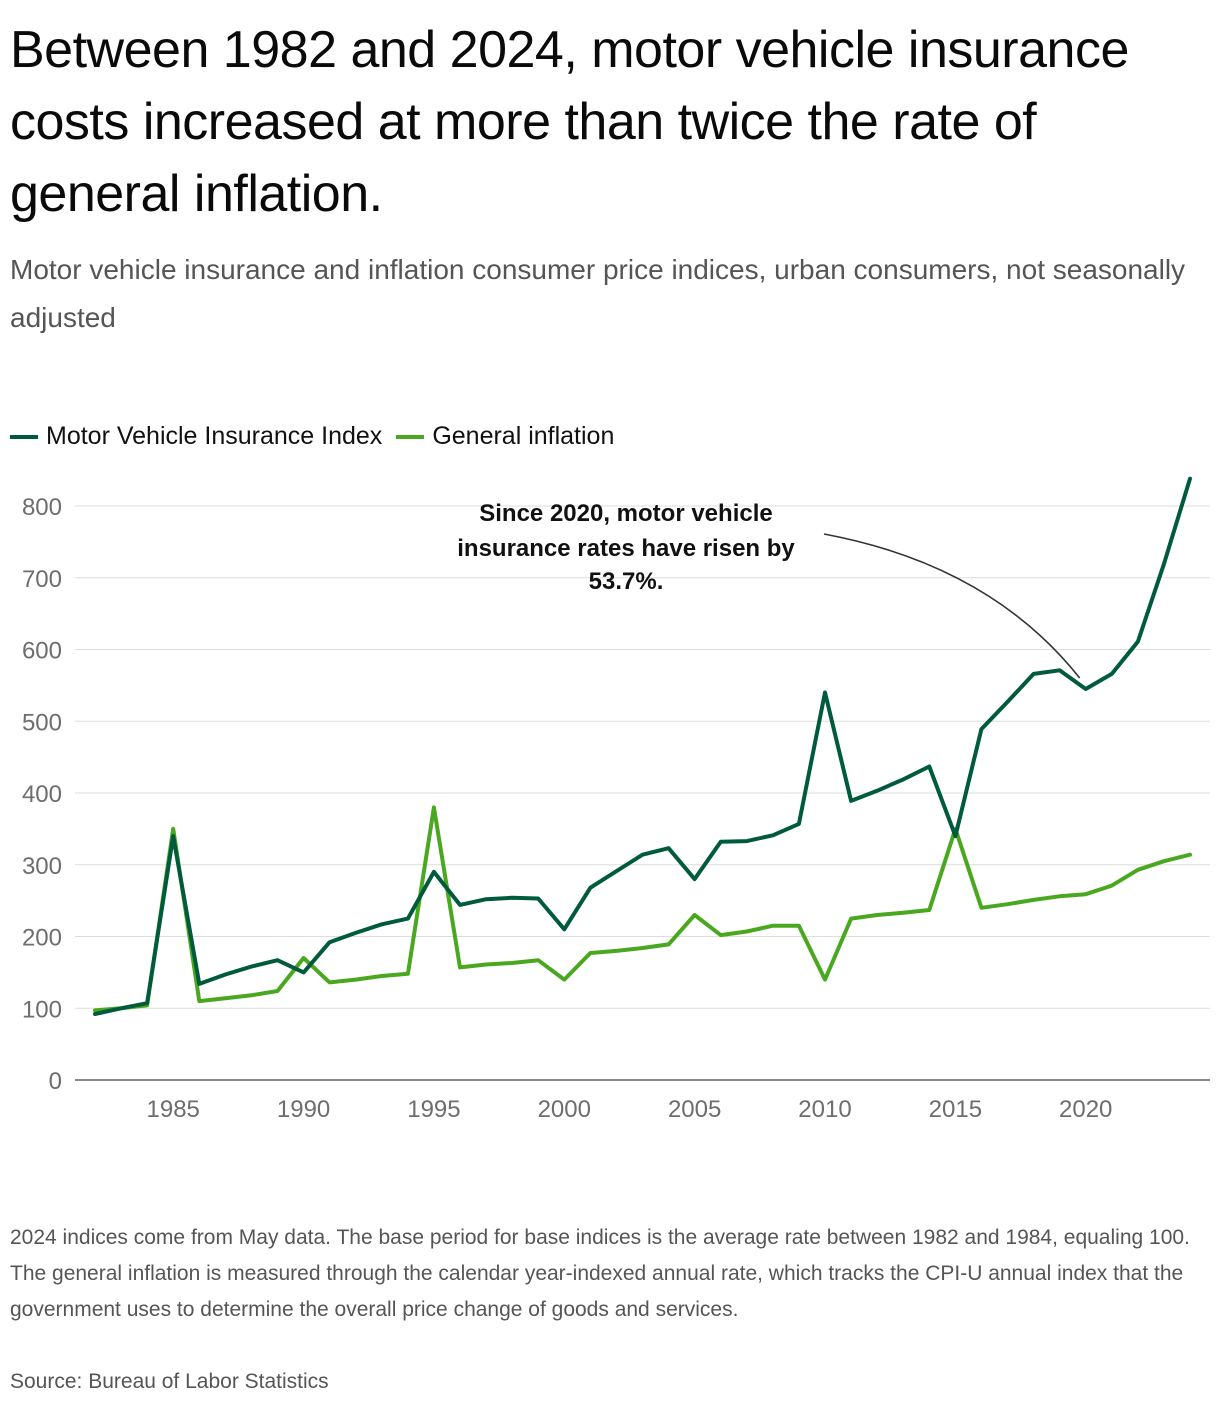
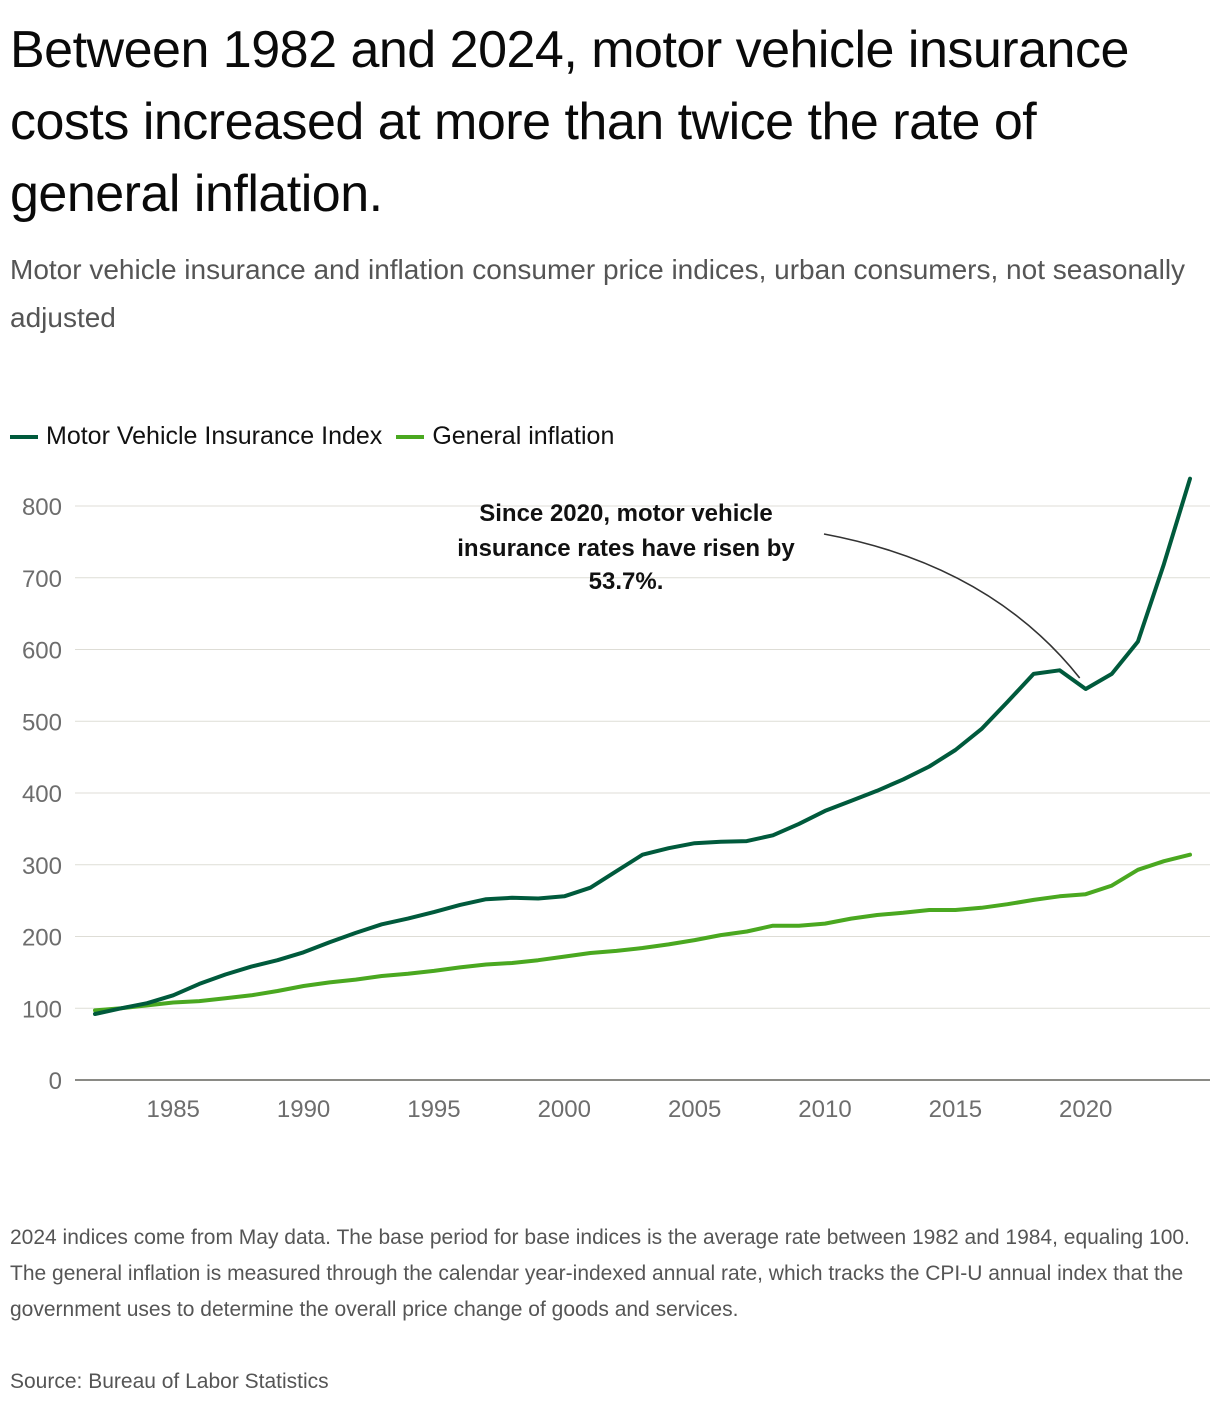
Motor Vehicle Insurance Index/1985: 340 -> 120
General inflation/1985: 350 -> 110
Motor Vehicle Insurance Index/1990: 150 -> 180
General inflation/1990: 170 -> 130
Motor Vehicle Insurance Index/1995: 290 -> 230
General inflation/1995: 380 -> 150
Motor Vehicle Insurance Index/2000: 210 -> 260
General inflation/2000: 140 -> 170
Motor Vehicle Insurance Index/2005: 280 -> 330
General inflation/2005: 230 -> 200
Motor Vehicle Insurance Index/2010: 540 -> 380
General inflation/2010: 140 -> 220
Motor Vehicle Insurance Index/2015: 340 -> 460
General inflation/2015: 350 -> 240
